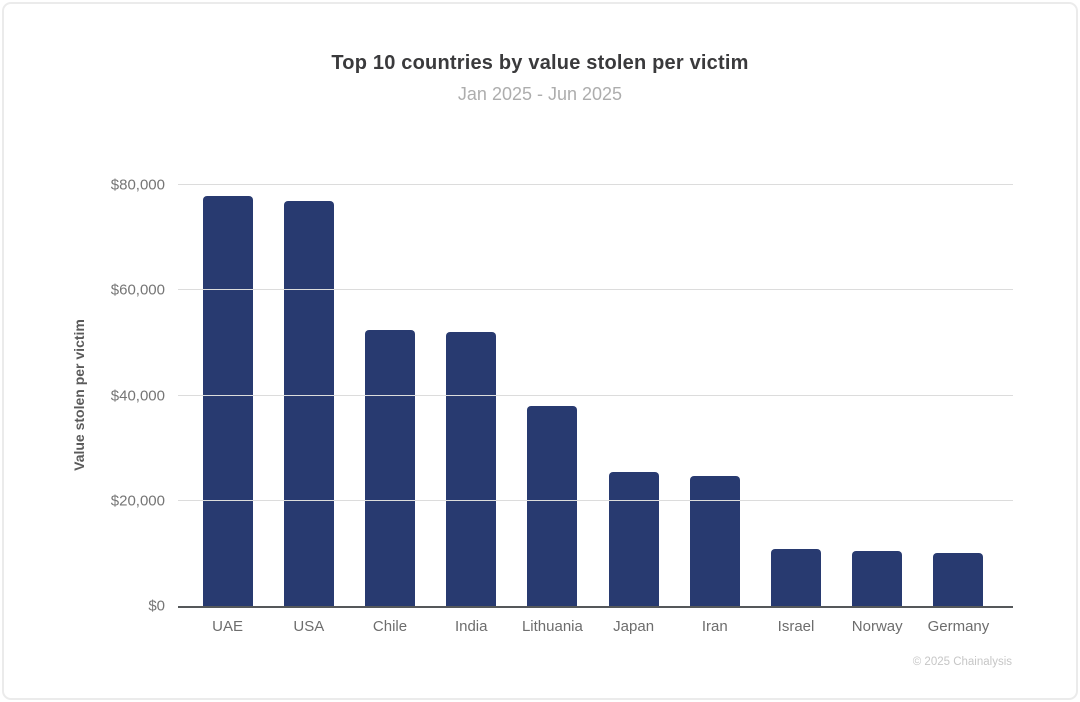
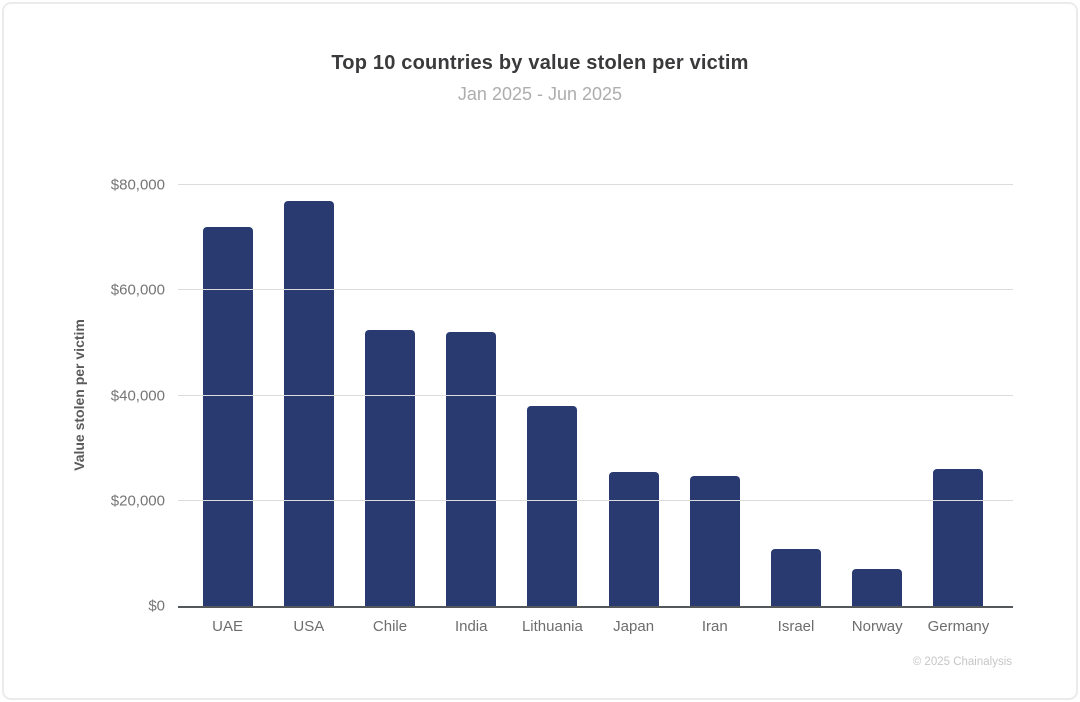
UAE: $78000 -> $72000
Norway: $10000 -> $7000
Germany: $10000 -> $26000
